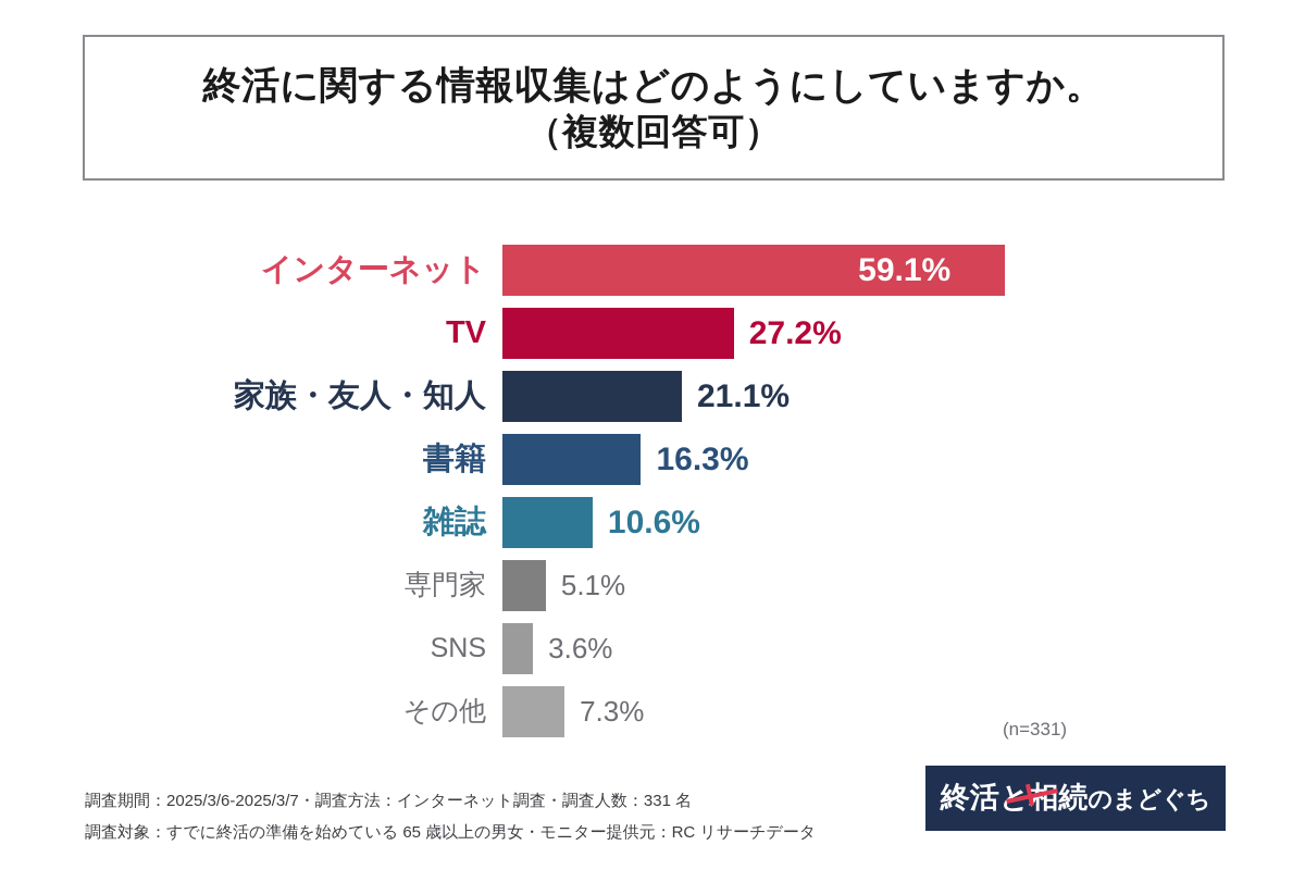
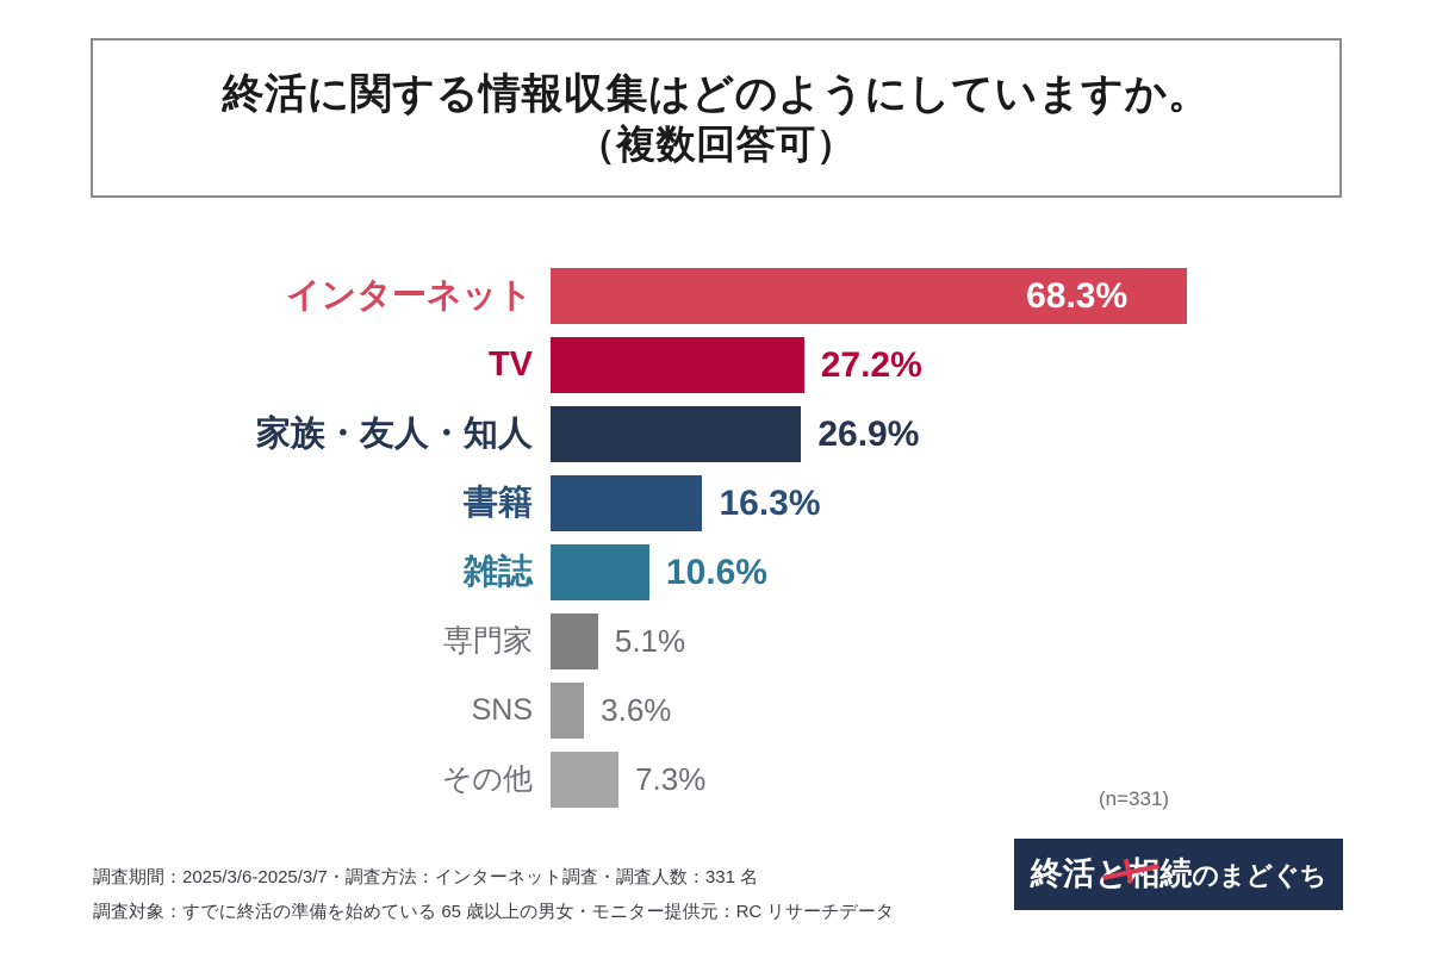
インターネット: 59.1% -> 68.3%
家族・友人・知人: 21.1% -> 26.9%
